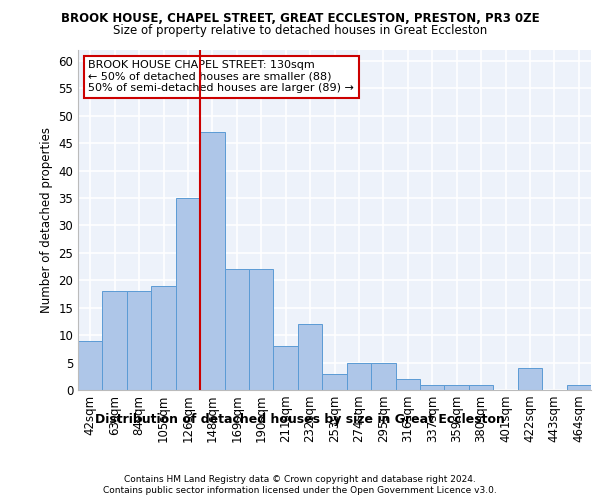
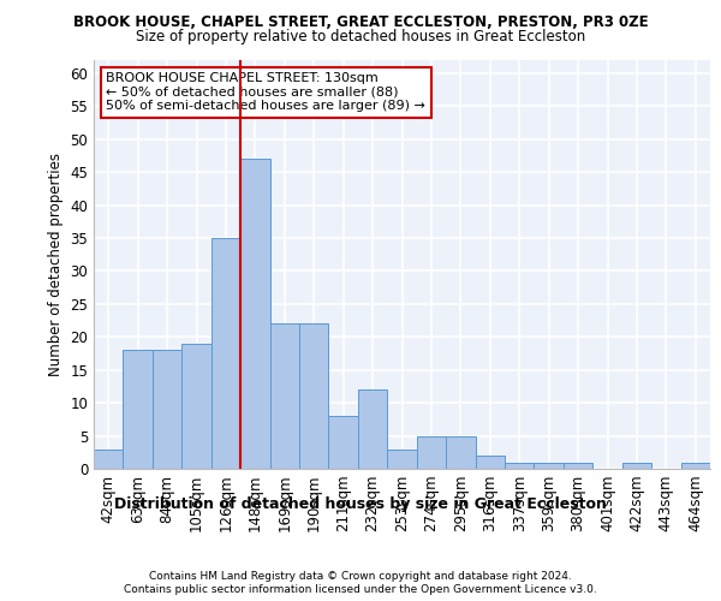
42sqm: 9 -> 3
422sqm: 4 -> 1
